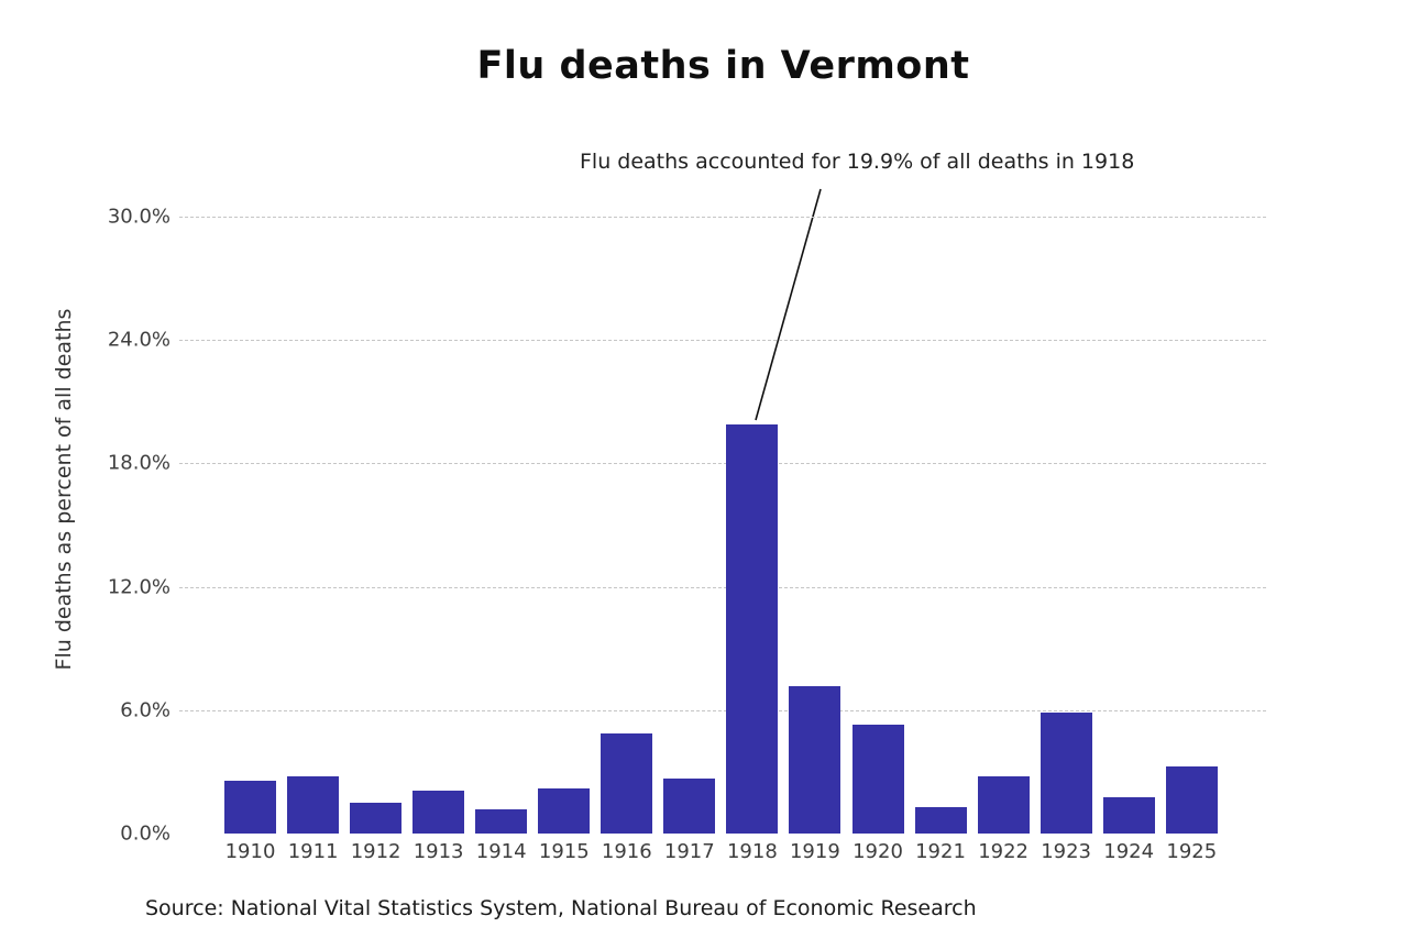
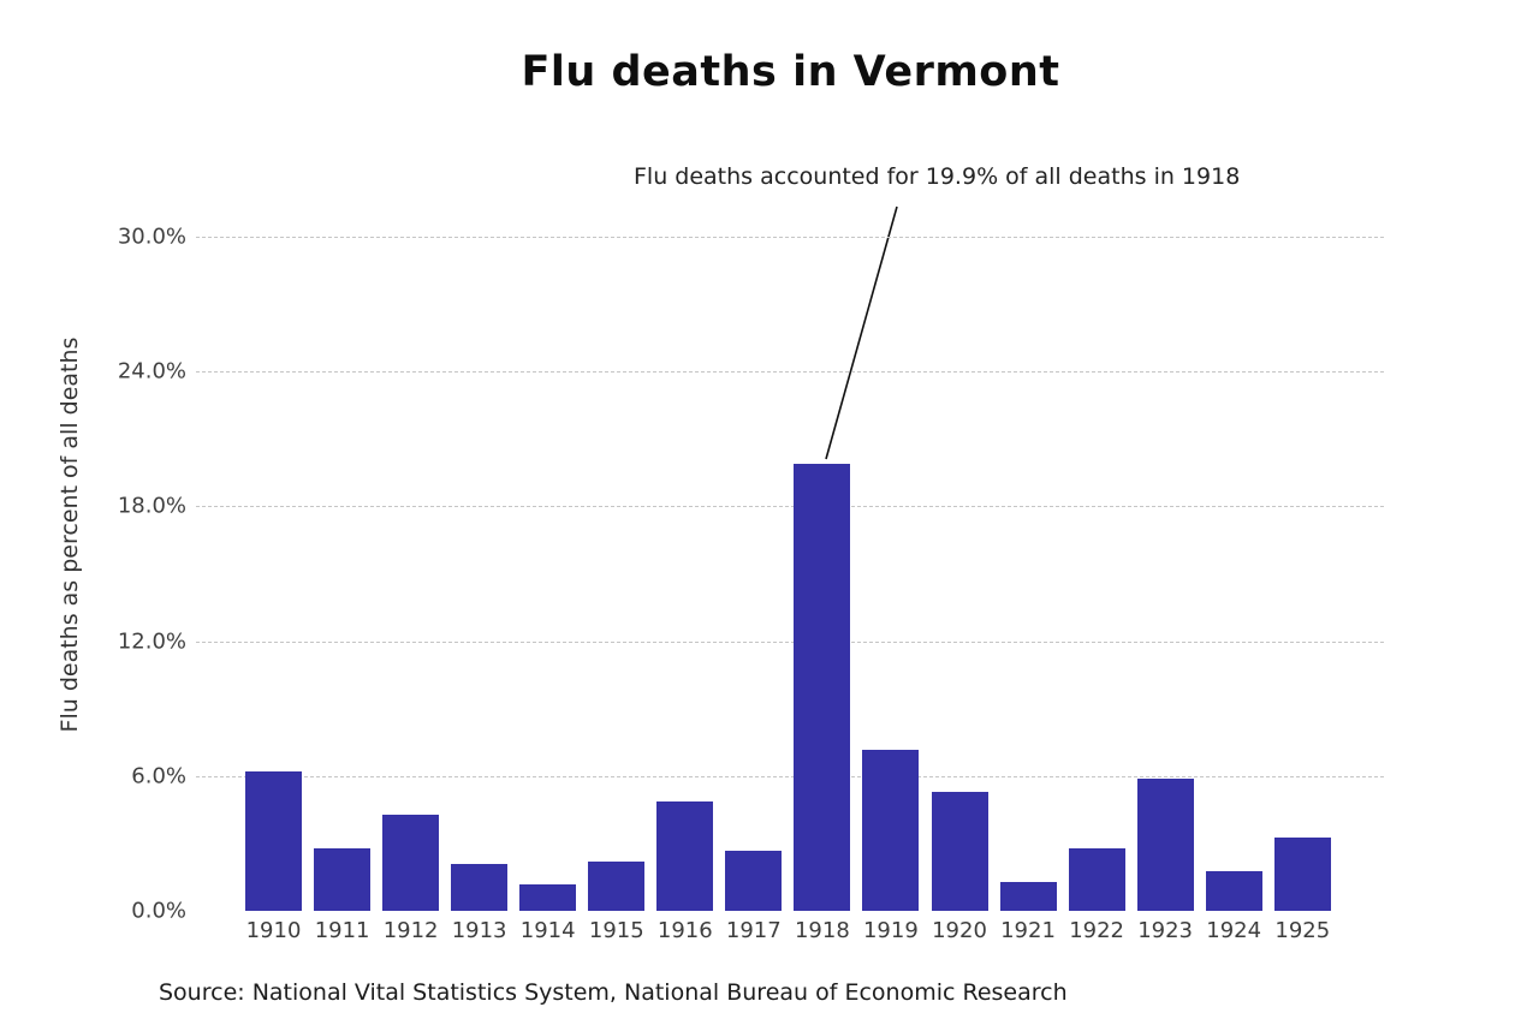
1910: 2.6% -> 6.2%
1912: 1.5% -> 4.3%
